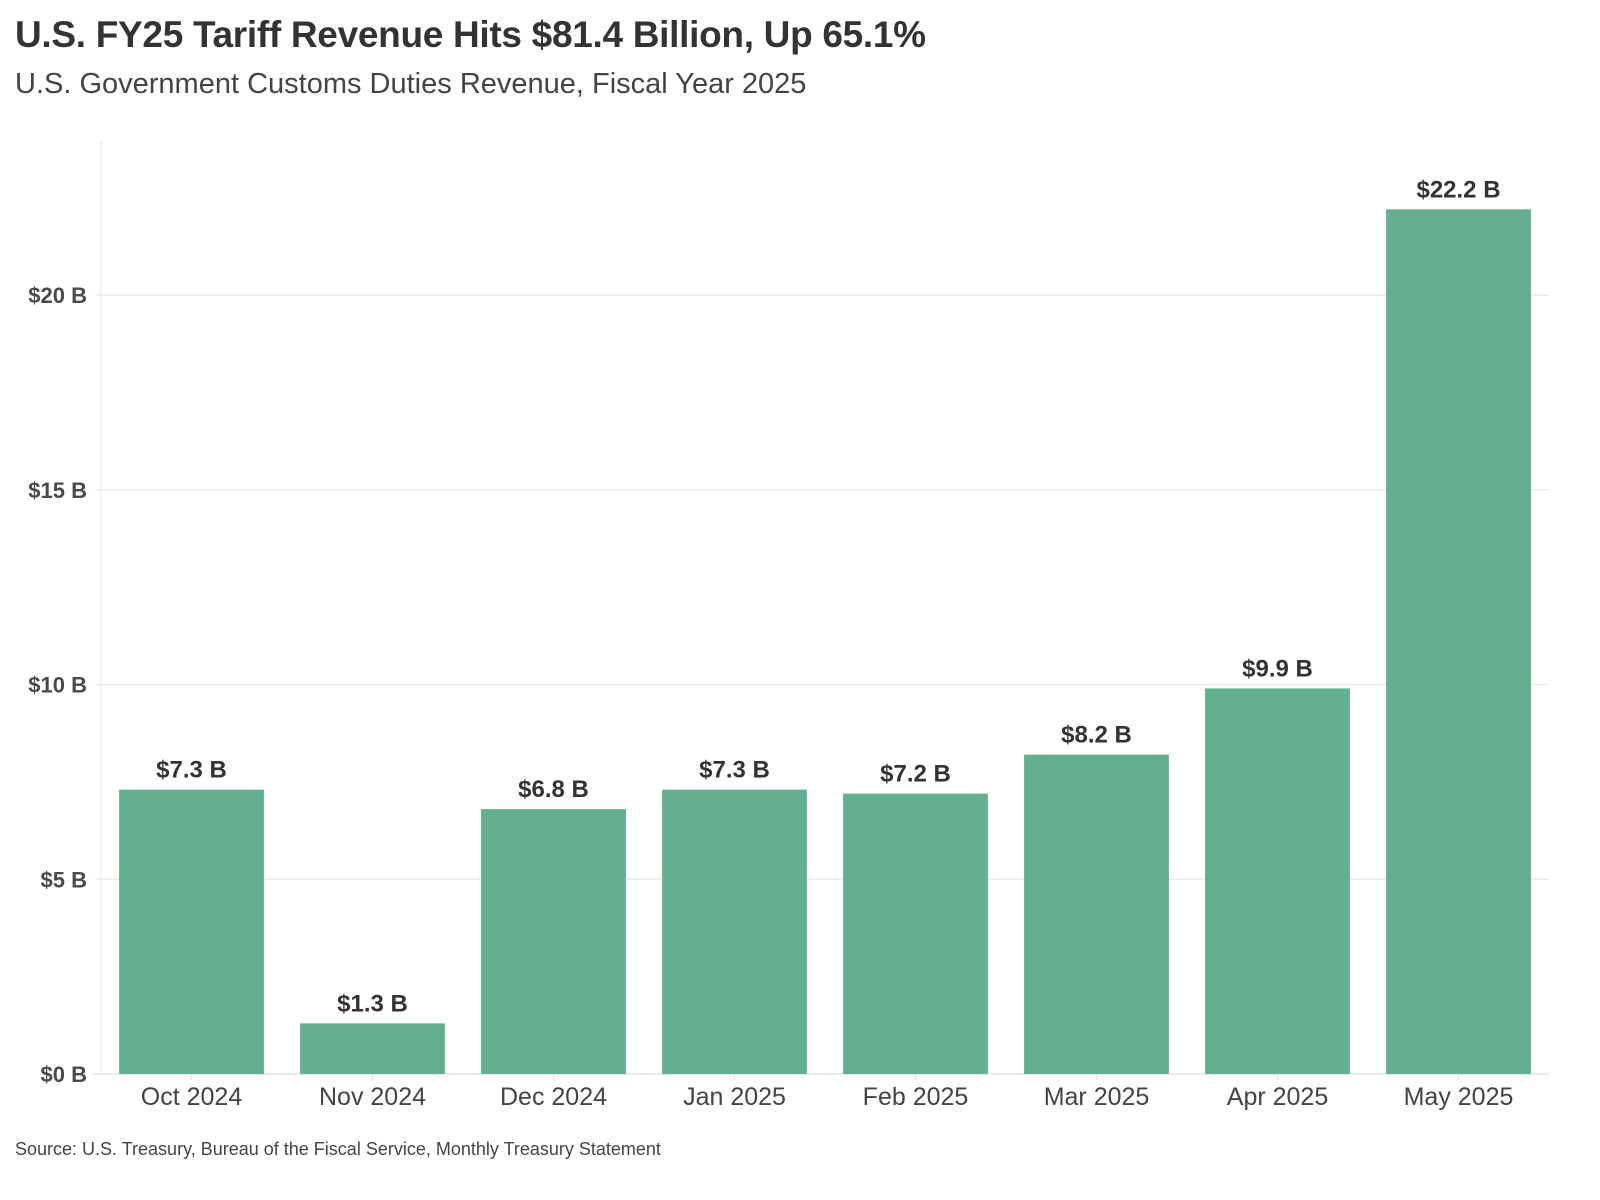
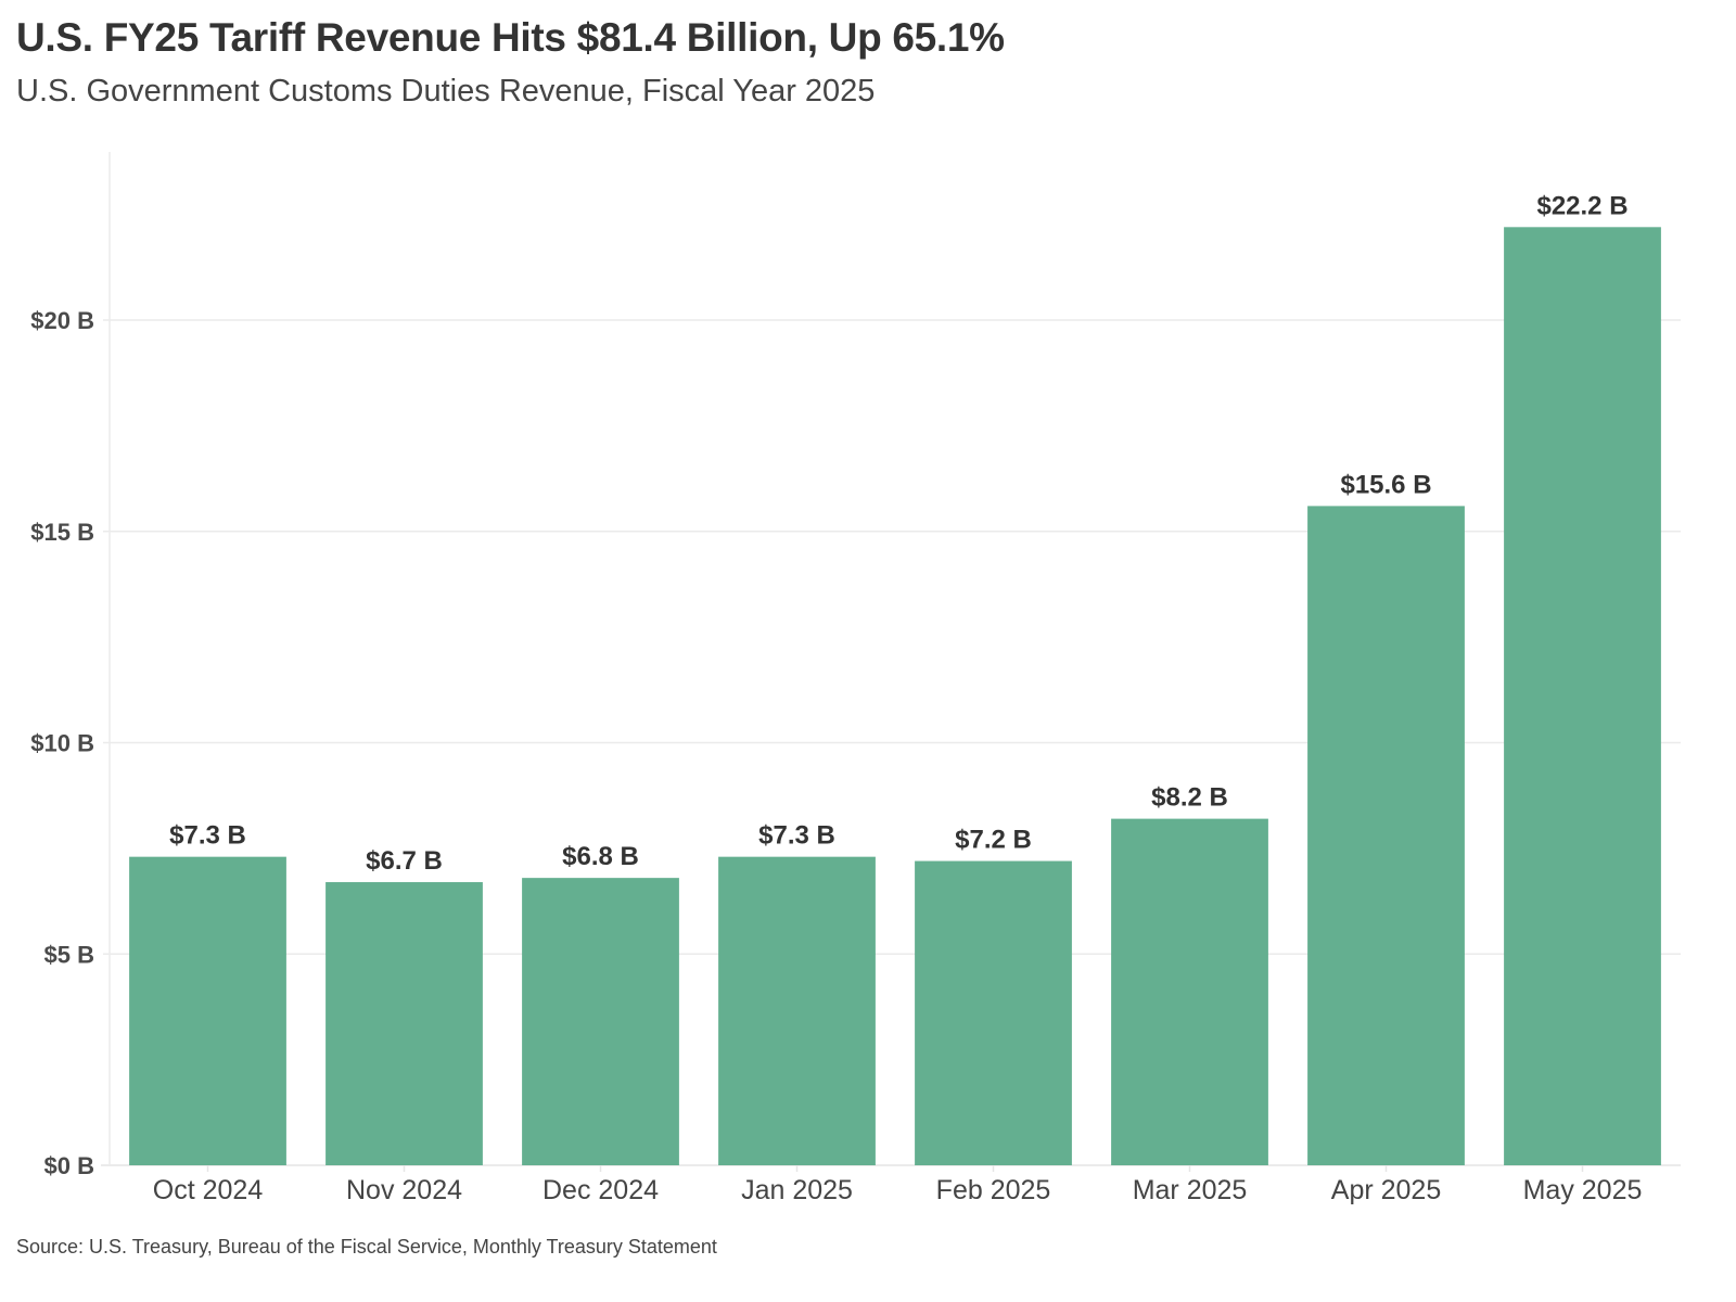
Nov 2024: $1.3 -> $6.7
Apr 2025: $9.9 -> $15.6
